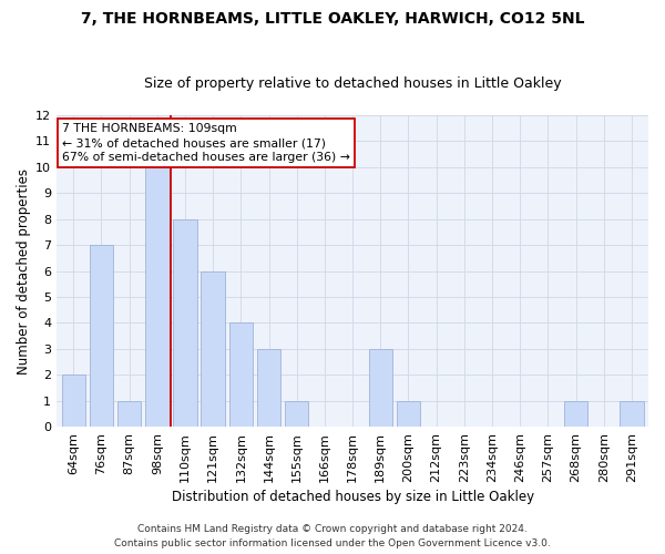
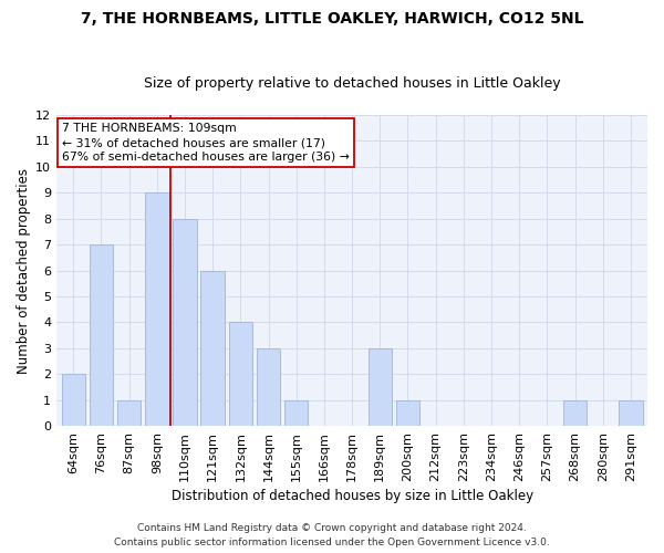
98sqm: 10 -> 9
